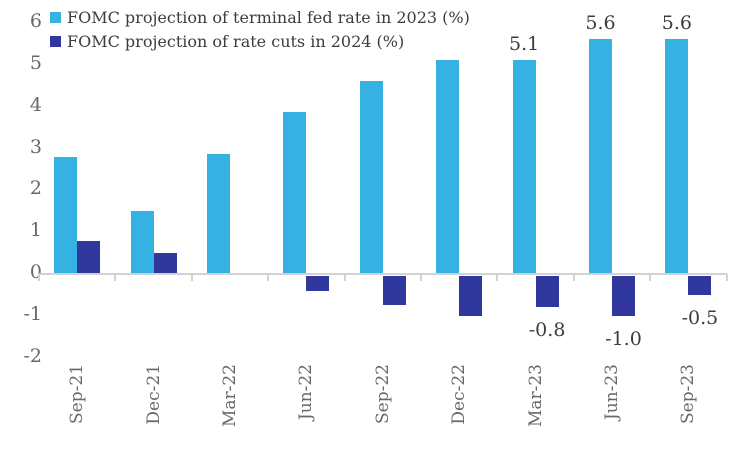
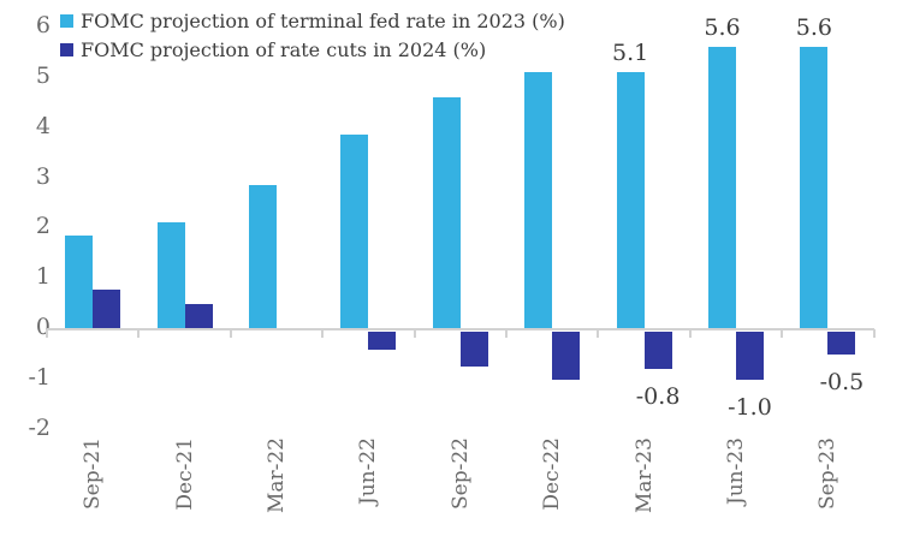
FOMC projection of terminal fed rate in 2023 (%)/Sep-21: 2.8 -> 1.9
FOMC projection of terminal fed rate in 2023 (%)/Dec-21: 1.5 -> 2.1
